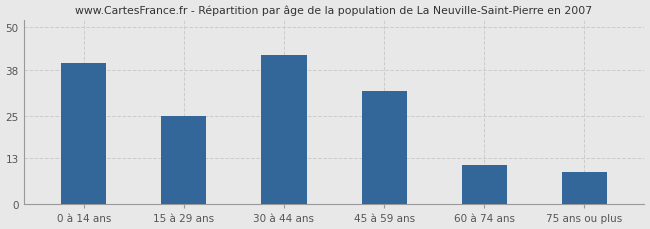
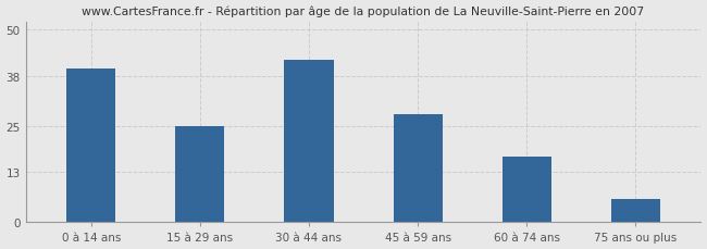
45 à 59 ans: 32 -> 28
60 à 74 ans: 11 -> 17
75 ans ou plus: 9 -> 6
